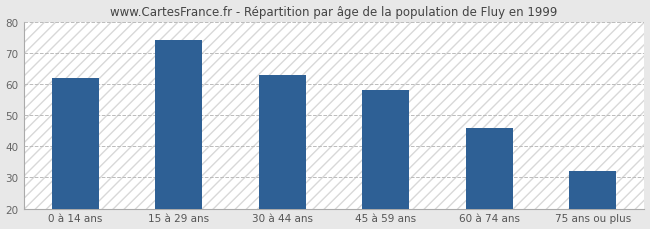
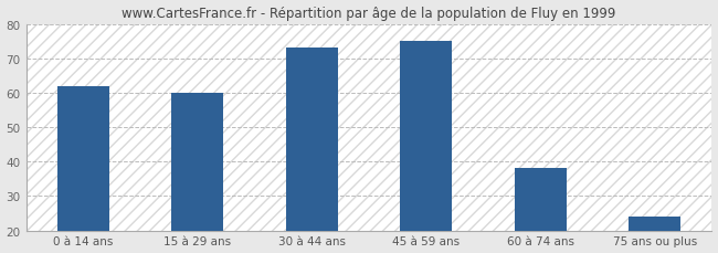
15 à 29 ans: 74 -> 60
30 à 44 ans: 63 -> 73
45 à 59 ans: 58 -> 75
60 à 74 ans: 46 -> 38
75 ans ou plus: 32 -> 24
